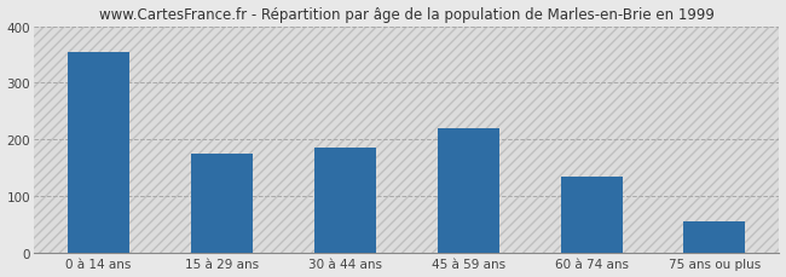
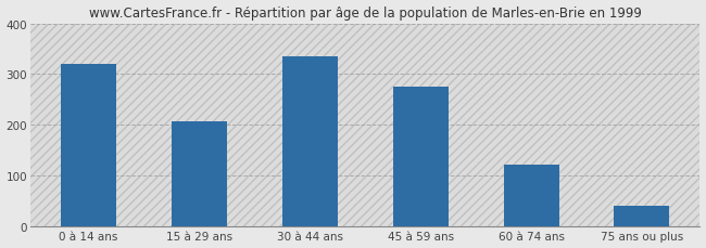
0 à 14 ans: 355 -> 320
15 à 29 ans: 175 -> 207
30 à 44 ans: 185 -> 336
45 à 59 ans: 220 -> 276
60 à 74 ans: 135 -> 122
75 ans ou plus: 55 -> 42
